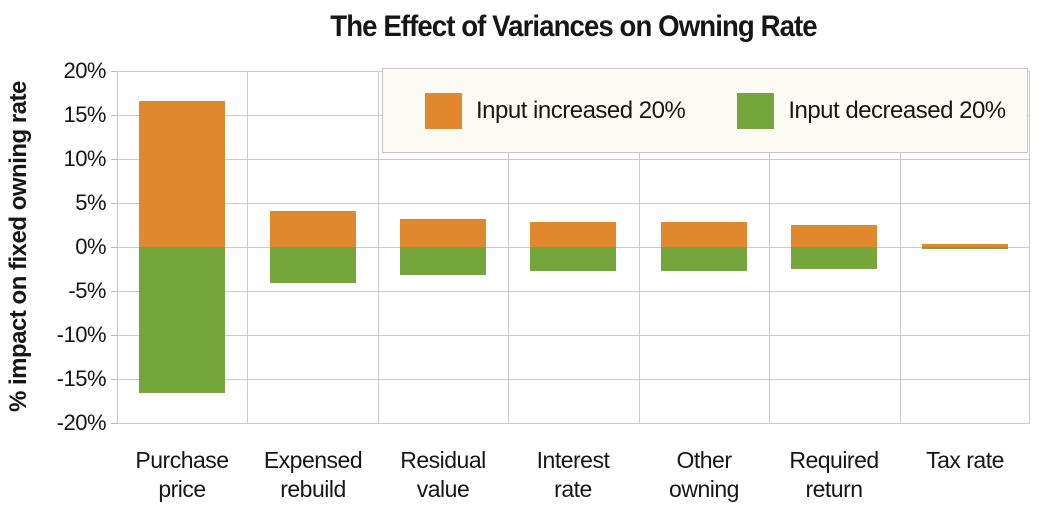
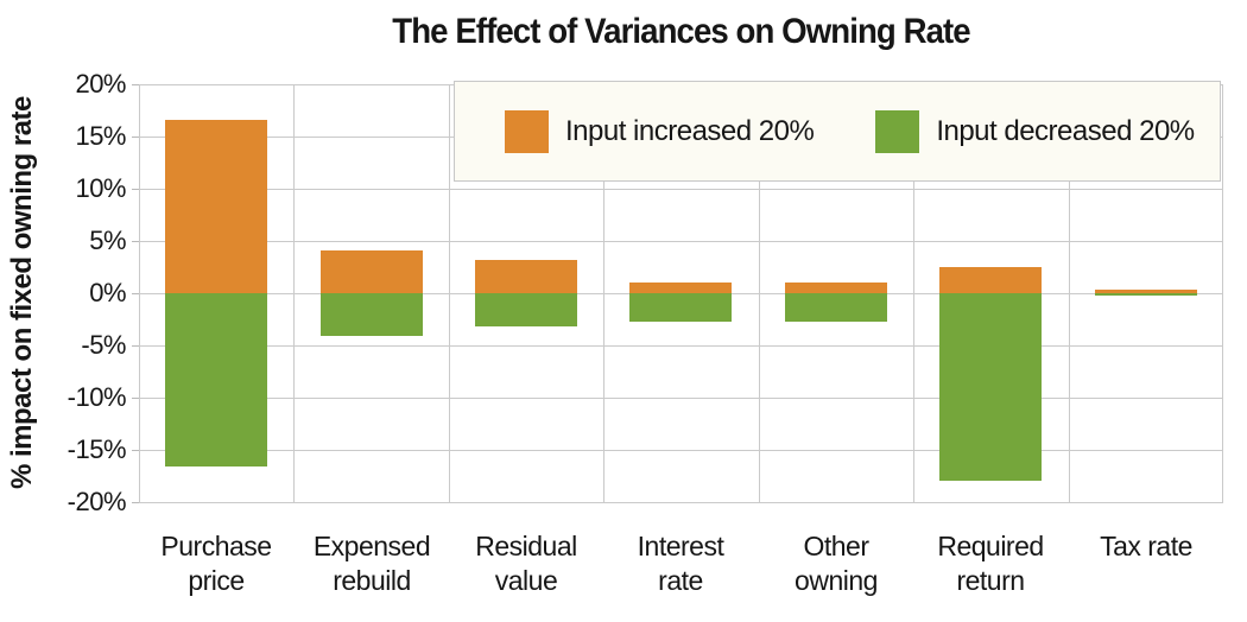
Input increased 20%/Interest rate: 3% -> 1%
Input increased 20%/Other owning: 3% -> 1%
Input decreased 20%/Required return: -2% -> -18%
